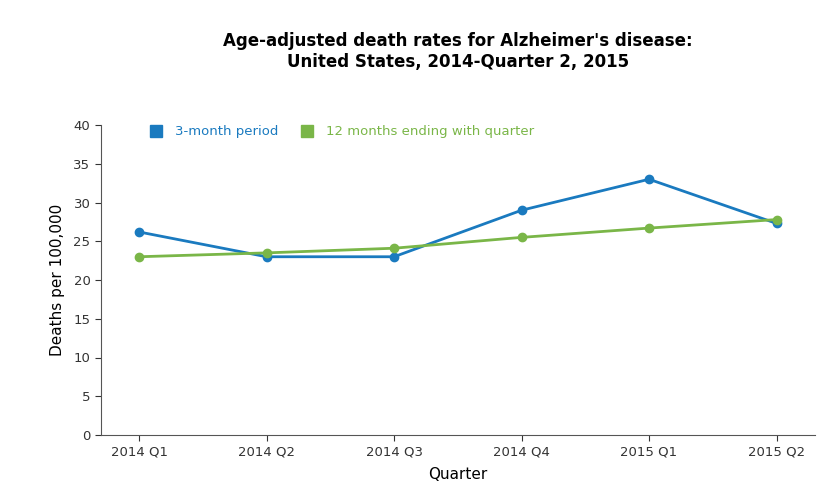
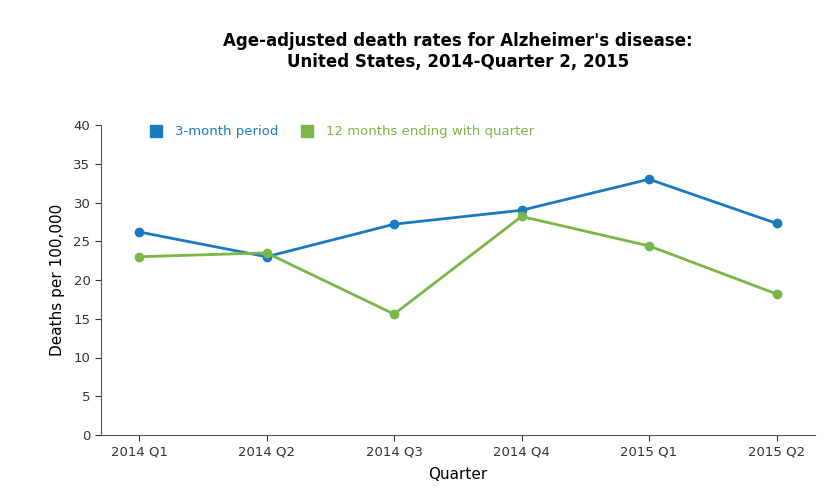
3-month period/2014 Q3: 23.0 -> 27.2
12 months ending with quarter/2014 Q3: 24.1 -> 15.6
12 months ending with quarter/2014 Q4: 25.5 -> 28.2
12 months ending with quarter/2015 Q1: 26.7 -> 24.4
12 months ending with quarter/2015 Q2: 27.8 -> 18.2
